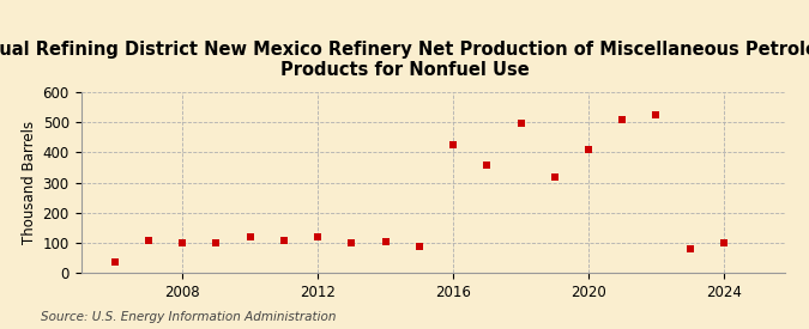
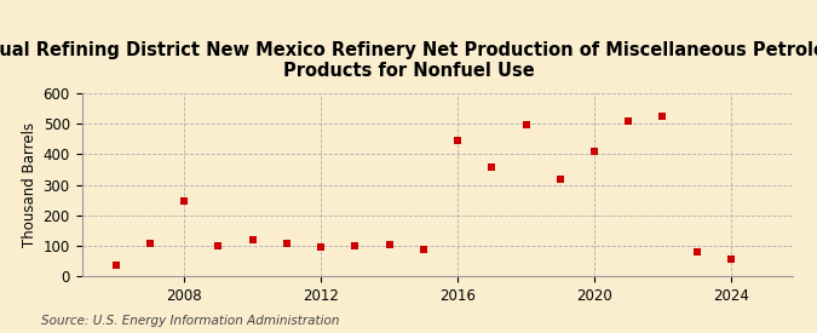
2008: 100 -> 245
2012: 120 -> 95
2016: 425 -> 445
2024: 100 -> 55
